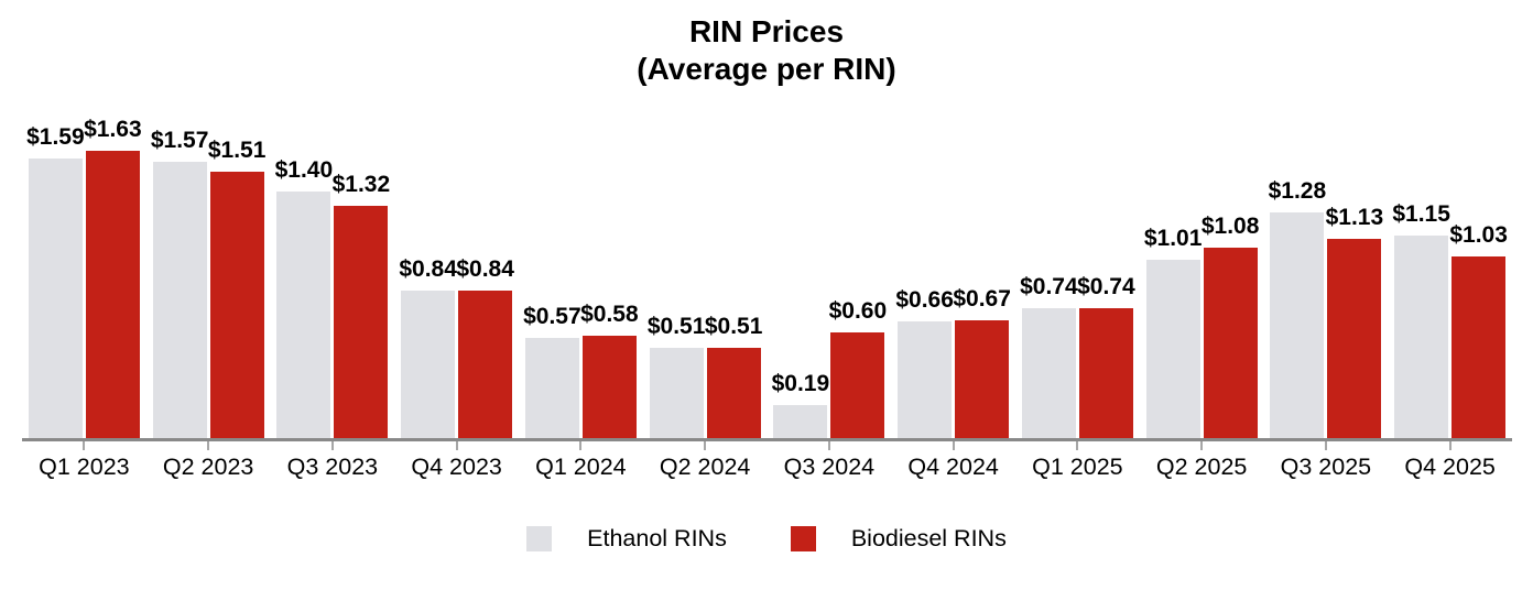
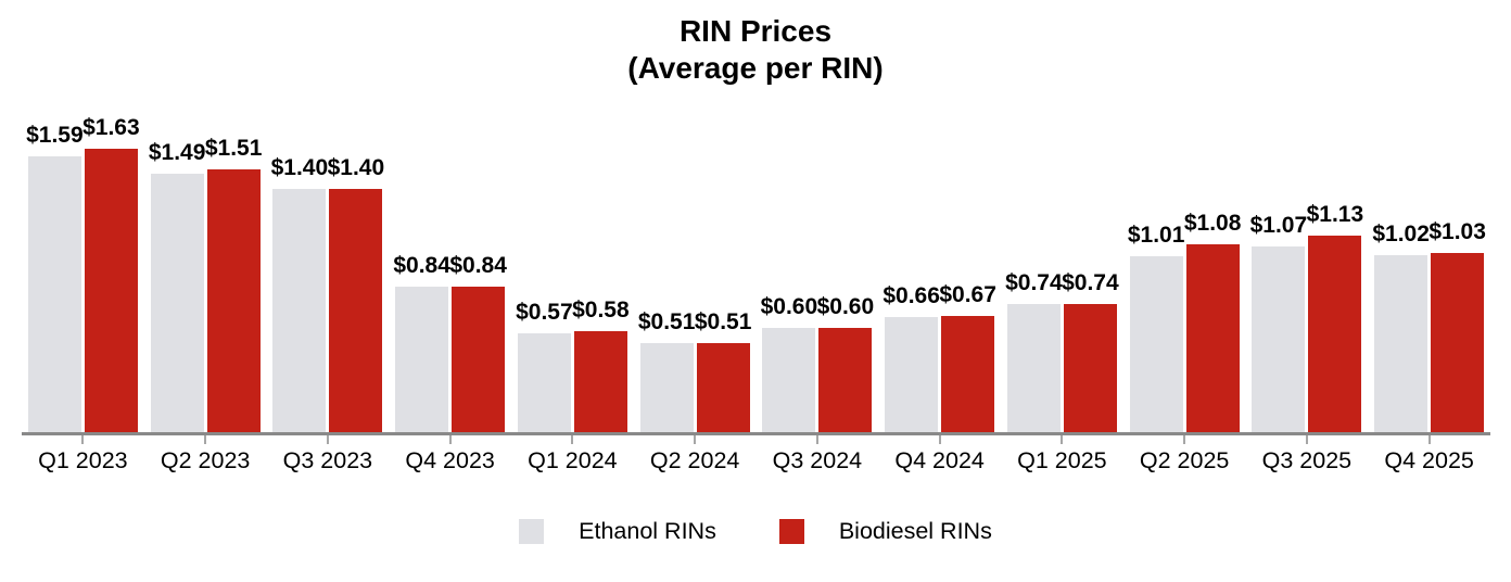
Ethanol RINs/Q2 2023: $1.57 -> $1.49
Biodiesel RINs/Q3 2023: $1.32 -> $1.40
Ethanol RINs/Q3 2024: $0.19 -> $0.60
Ethanol RINs/Q3 2025: $1.28 -> $1.07
Ethanol RINs/Q4 2025: $1.15 -> $1.02
